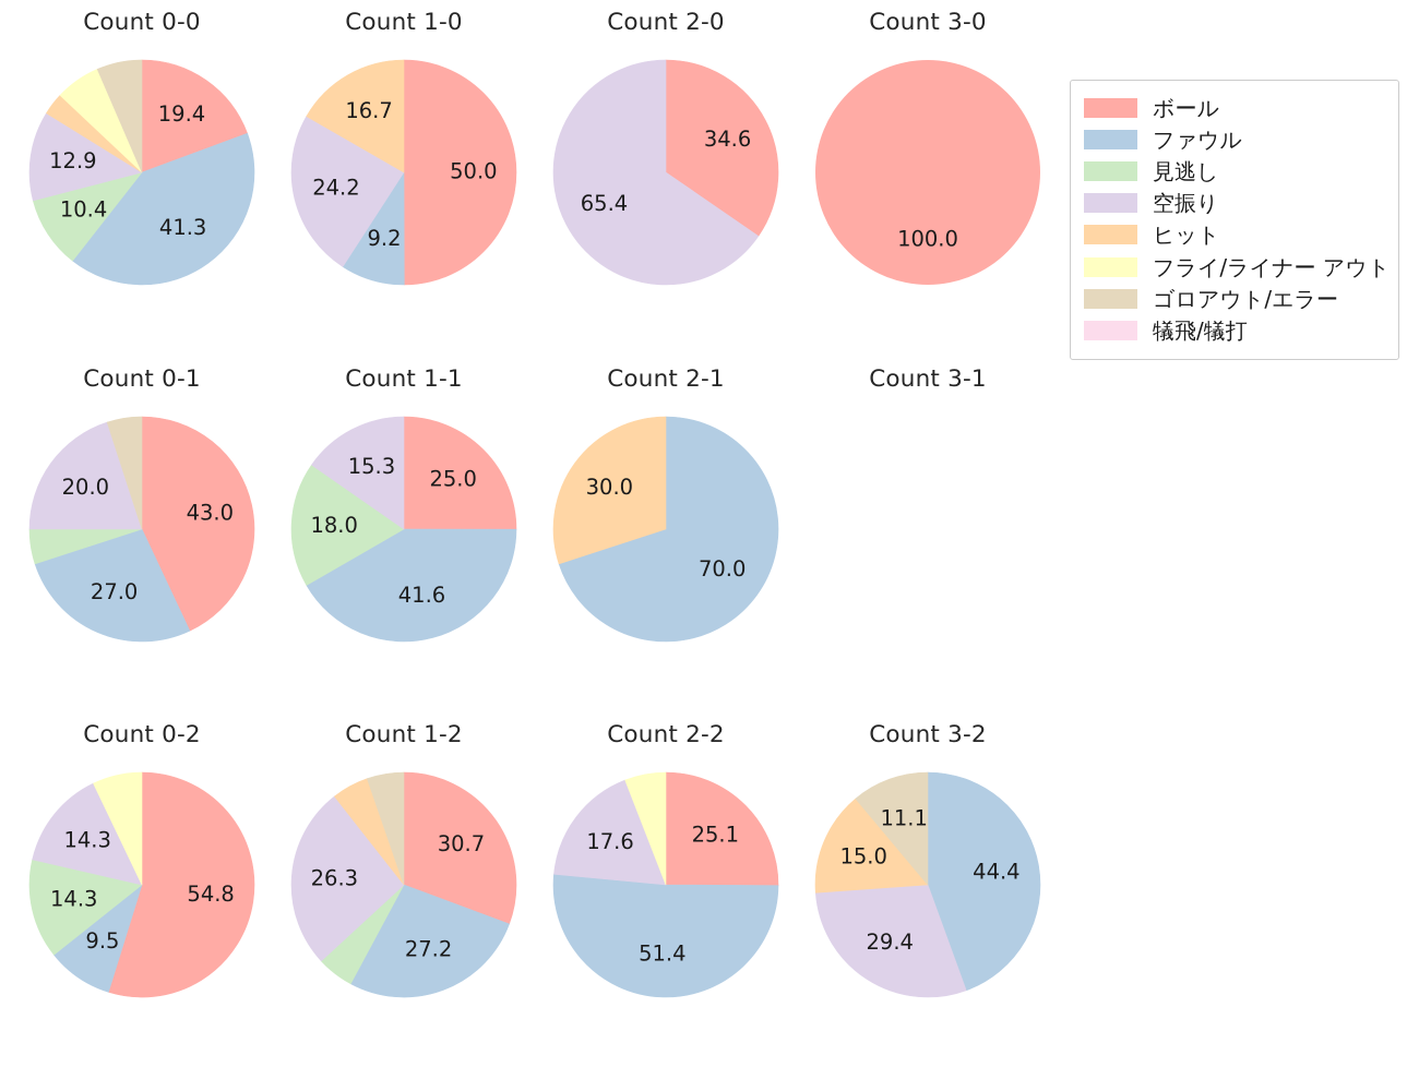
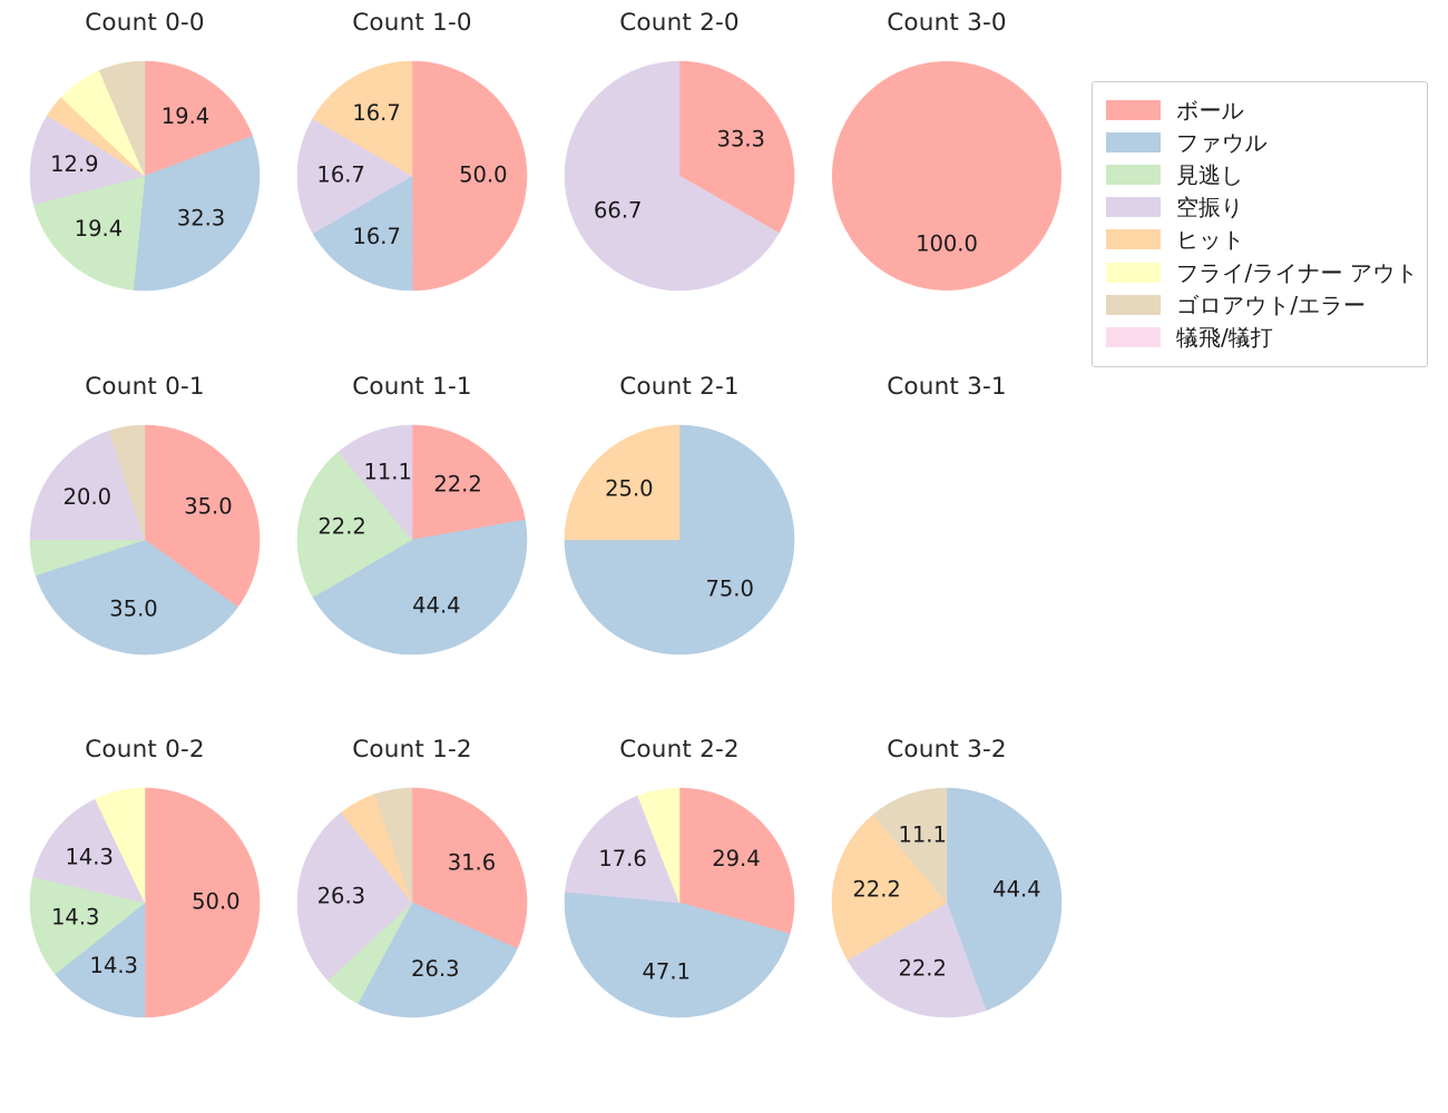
Count 0-0/ファウル: 41.3 -> 32.3
Count 0-0/見逃し: 10.4 -> 19.4
Count 1-0/ファウル: 9.2 -> 16.7
Count 1-0/空振り: 24.2 -> 16.7
Count 2-0/ボール: 34.6 -> 33.3
Count 2-0/空振り: 65.4 -> 66.7
Count 0-1/ボール: 43.0 -> 35.0
Count 0-1/ファウル: 27.0 -> 35.0
Count 1-1/ボール: 25.0 -> 22.2
Count 1-1/ファウル: 41.6 -> 44.4
Count 1-1/見逃し: 18.0 -> 22.2
Count 1-1/空振り: 15.3 -> 11.1
Count 2-1/ファウル: 70.0 -> 75.0
Count 2-1/ヒット: 30.0 -> 25.0
Count 0-2/ボール: 54.8 -> 50.0
Count 0-2/ファウル: 9.5 -> 14.3
Count 1-2/ボール: 30.7 -> 31.6
Count 1-2/ファウル: 27.2 -> 26.3
Count 2-2/ボール: 25.1 -> 29.4
Count 2-2/ファウル: 51.4 -> 47.1
Count 3-2/空振り: 29.4 -> 22.2
Count 3-2/ヒット: 15.0 -> 22.2
